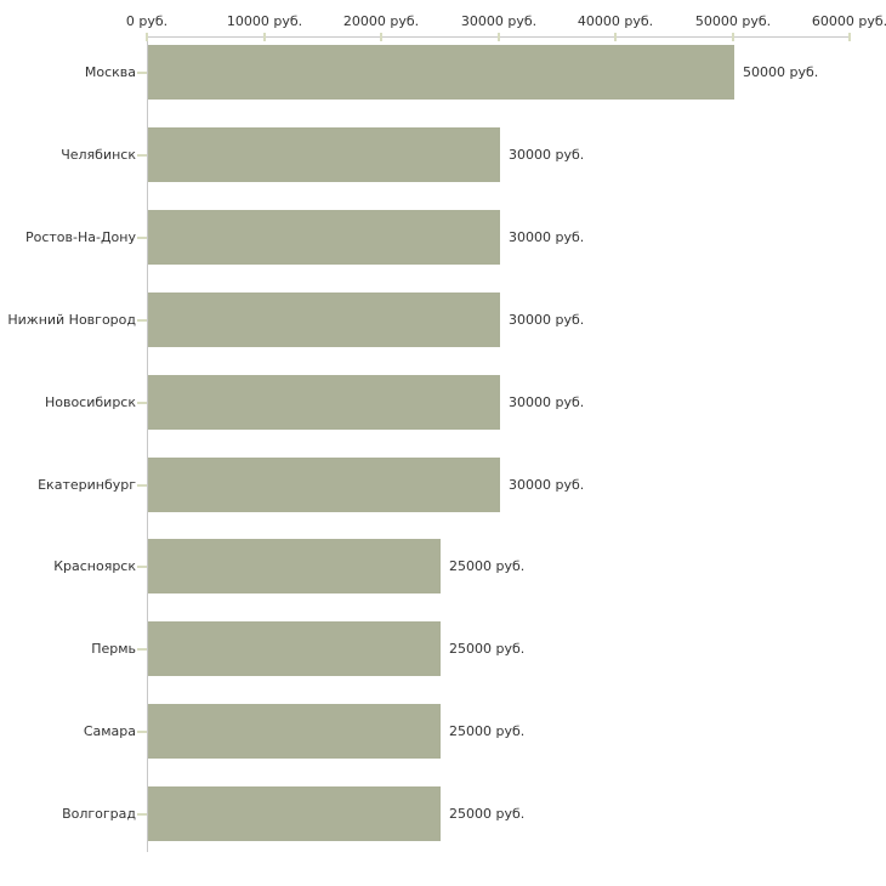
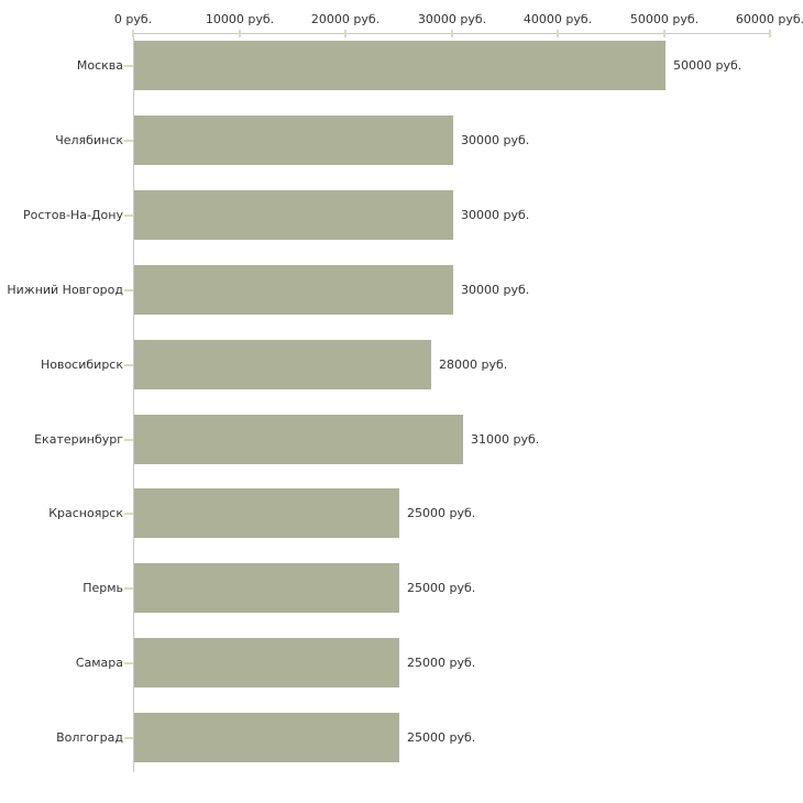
Новосибирск: 30000 -> 28000
Екатеринбург: 30000 -> 31000
